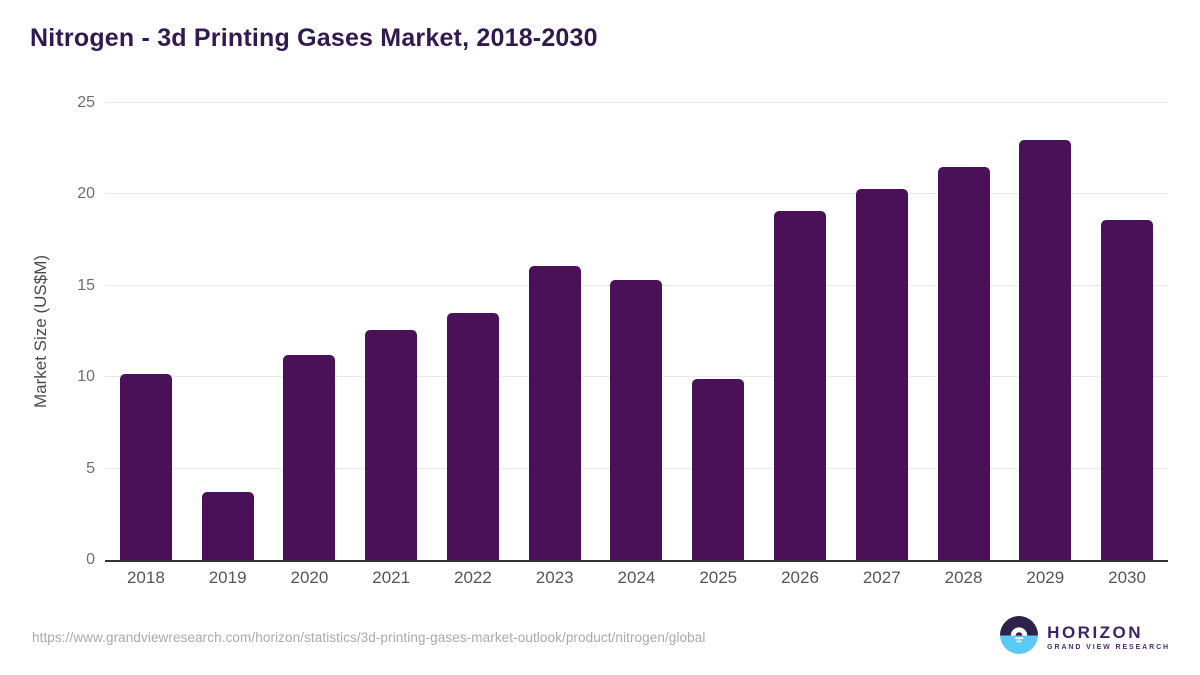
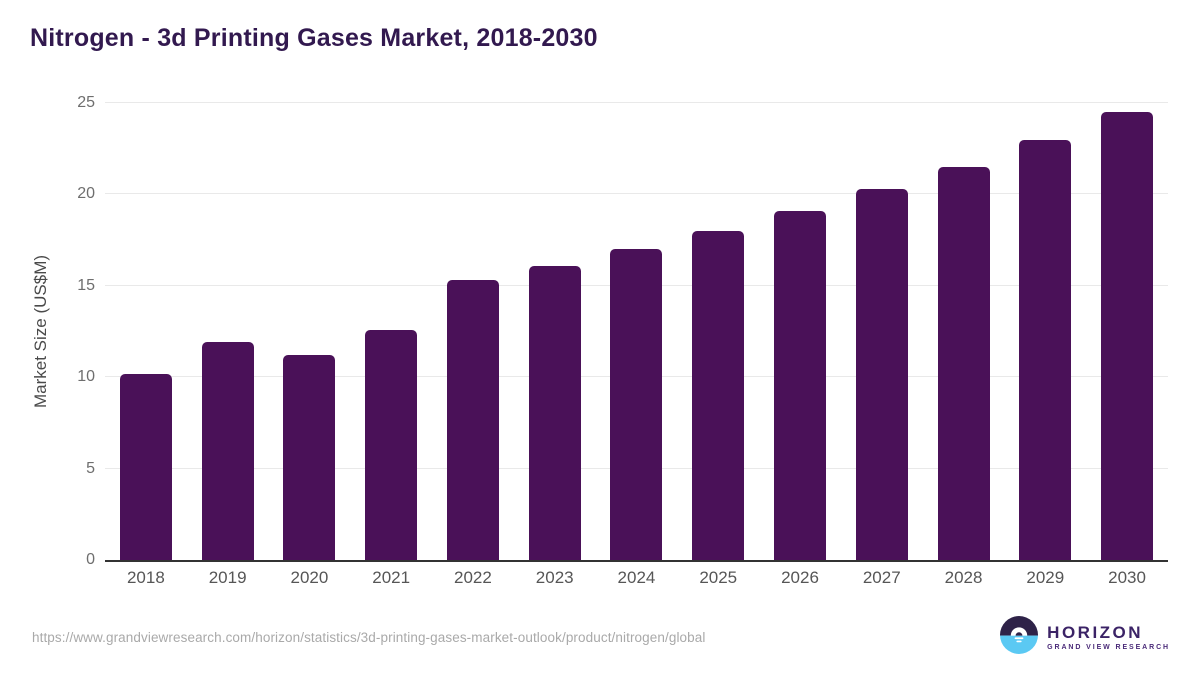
2019: 3.7 -> 11.9
2022: 13.5 -> 15.3
2024: 15.3 -> 17.0
2025: 9.9 -> 18.0
2030: 18.6 -> 24.5
